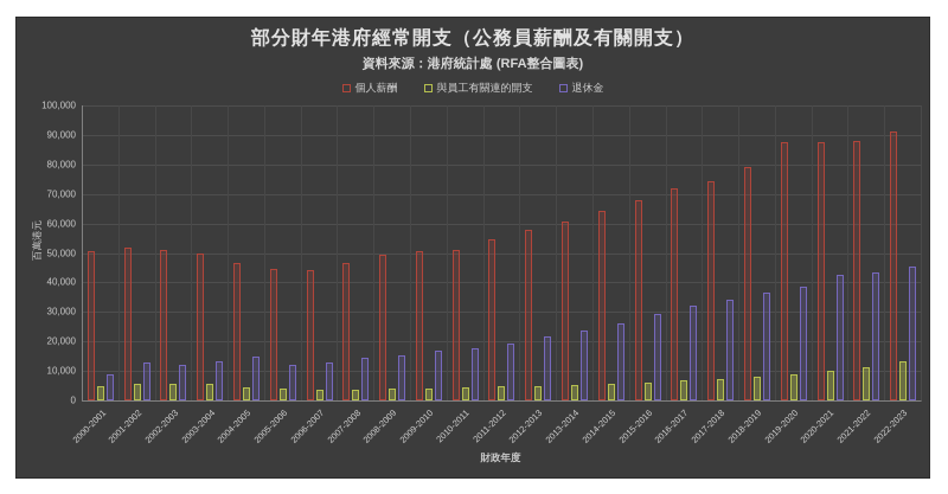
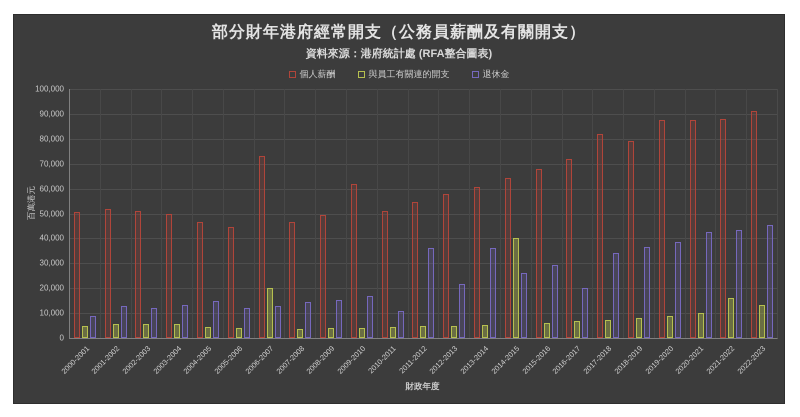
個人薪酬/2006-2007: 44000 -> 73000
與員工有關連的開支/2006-2007: 4000 -> 20000
個人薪酬/2009-2010: 51000 -> 62000
退休金/2010-2011: 18000 -> 11000
退休金/2011-2012: 19000 -> 36000
退休金/2013-2014: 24000 -> 36000
與員工有關連的開支/2014-2015: 6000 -> 40000
退休金/2016-2017: 32000 -> 20000
個人薪酬/2017-2018: 74000 -> 82000
與員工有關連的開支/2021-2022: 11000 -> 16000
